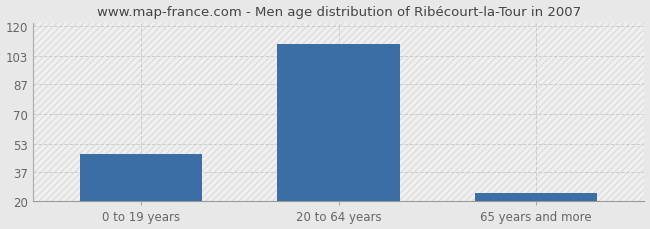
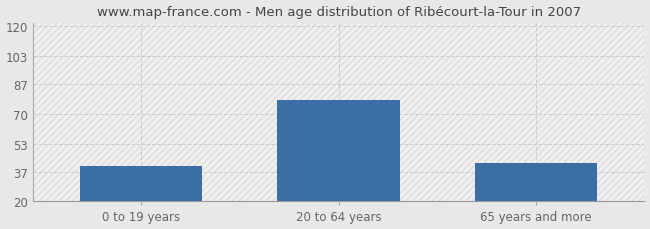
0 to 19 years: 47 -> 40
20 to 64 years: 110 -> 78
65 years and more: 25 -> 42
